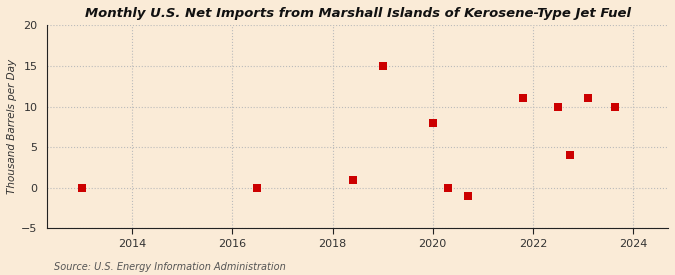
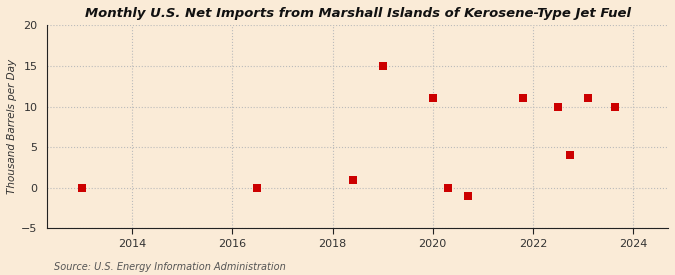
2020: 8 -> 11
